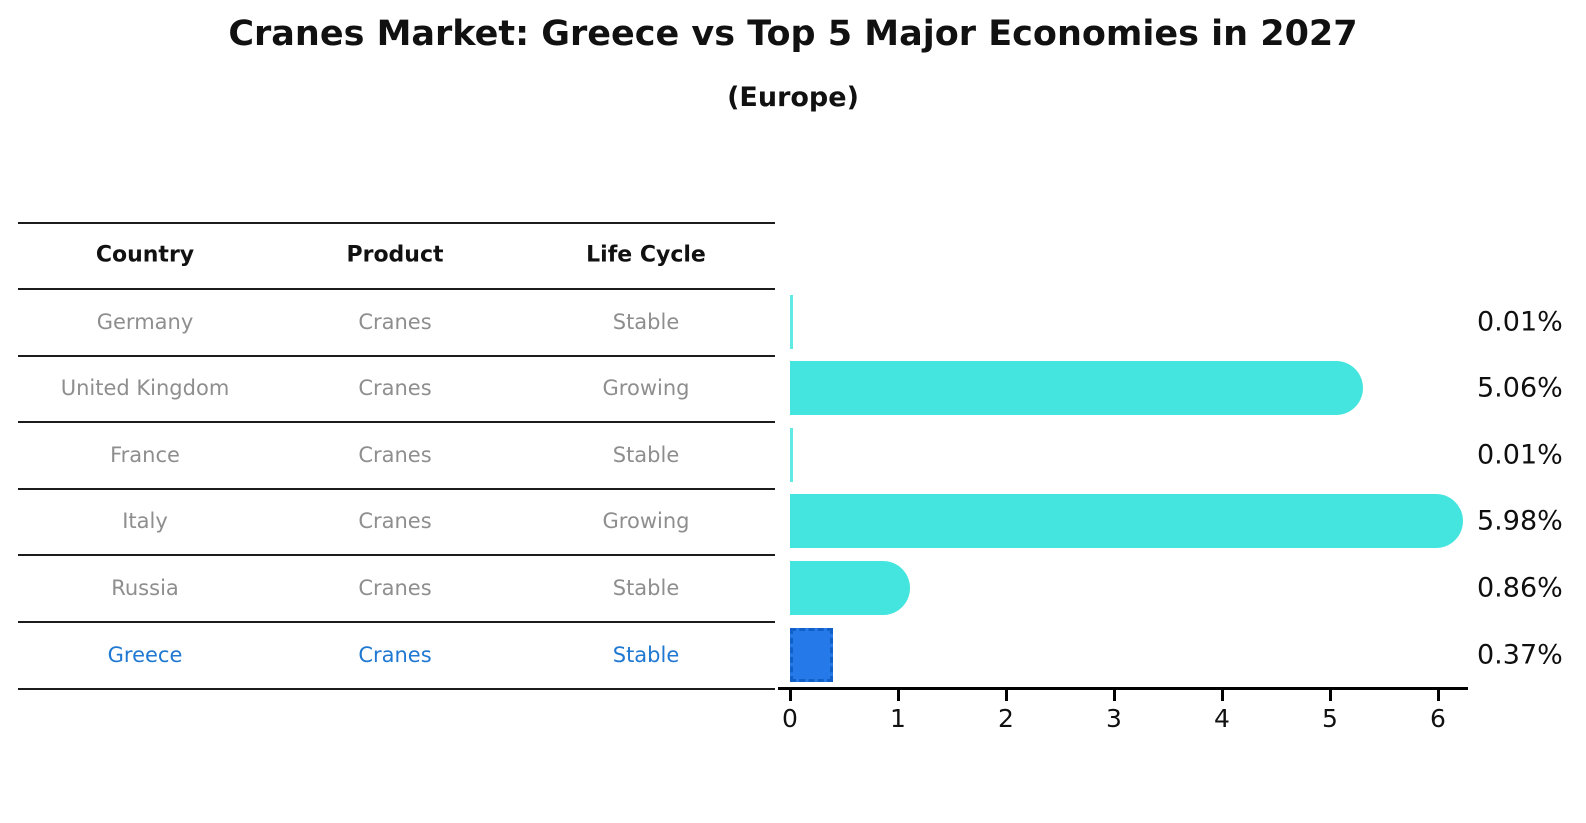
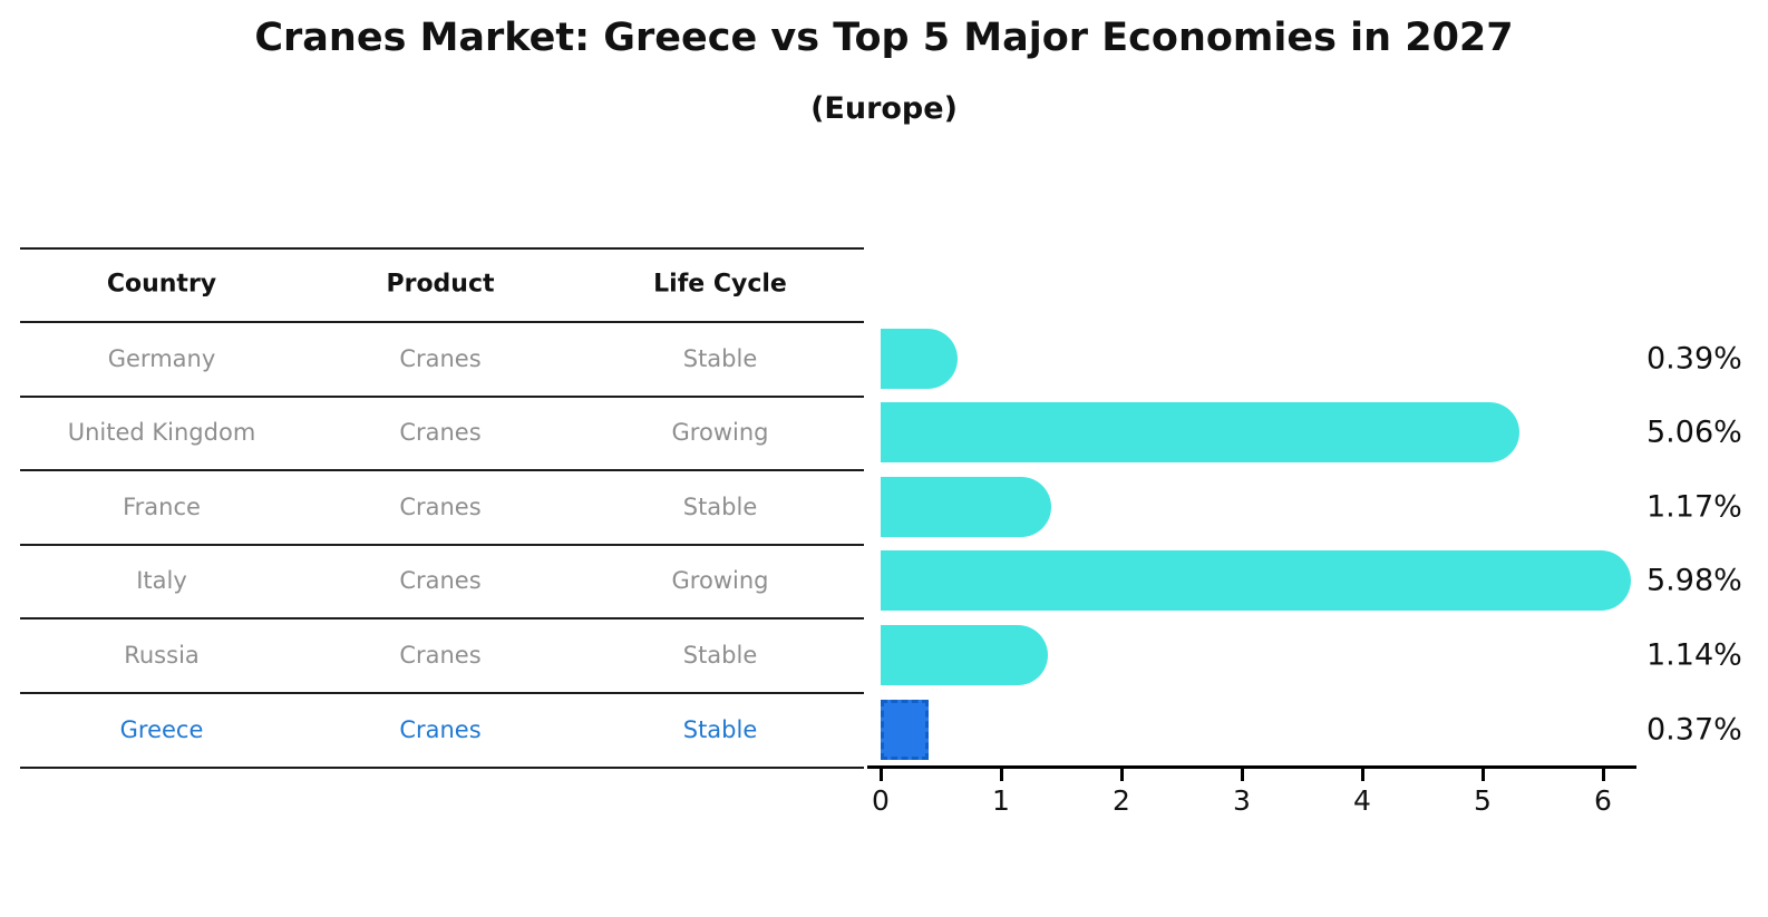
Germany: 0.01% -> 0.39%
France: 0.01% -> 1.17%
Russia: 0.86% -> 1.14%
